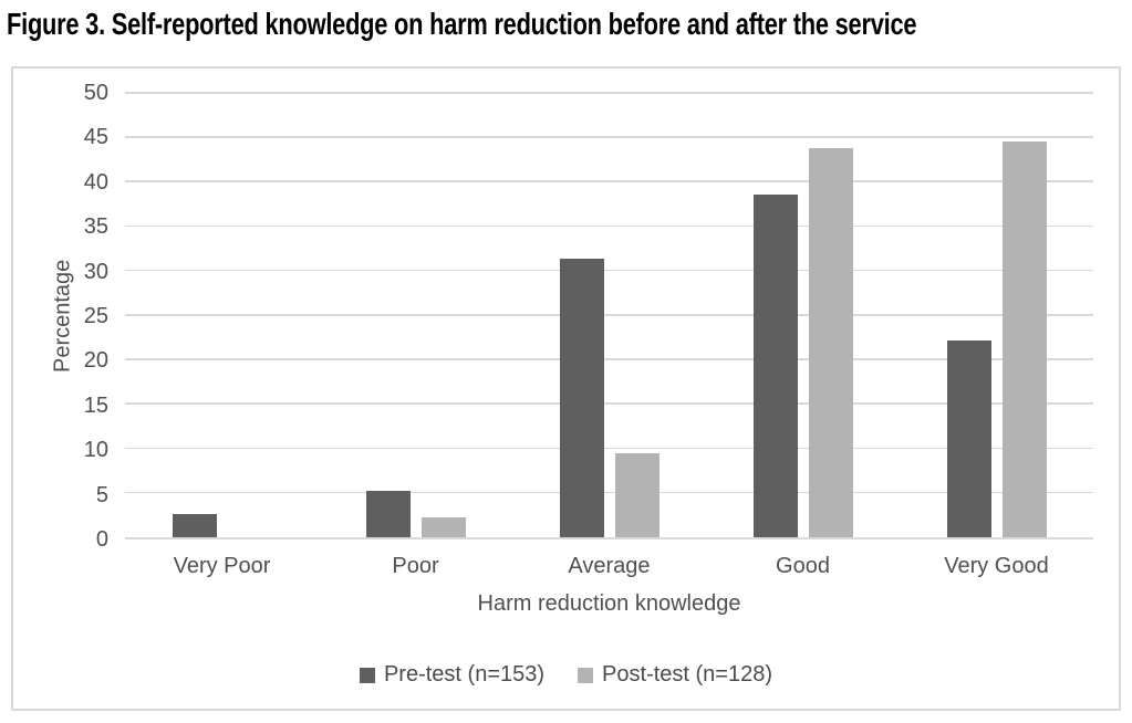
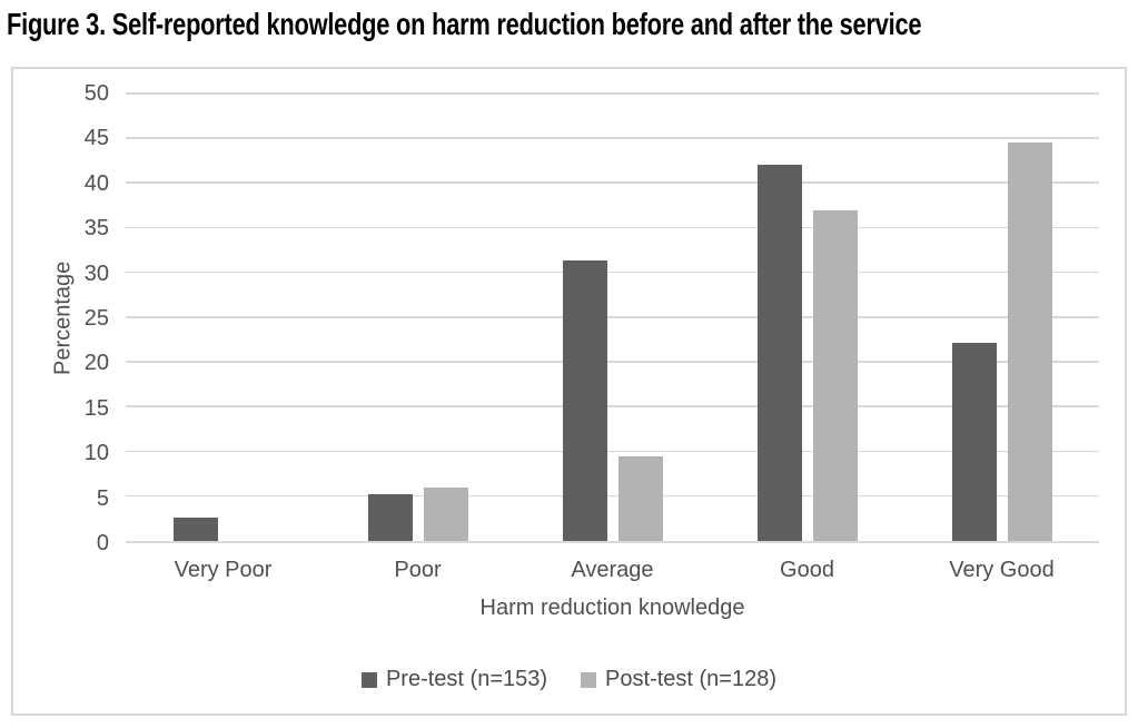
Post-test (n=128)/Poor: 2 -> 6
Pre-test (n=153)/Good: 39 -> 42
Post-test (n=128)/Good: 44 -> 37
